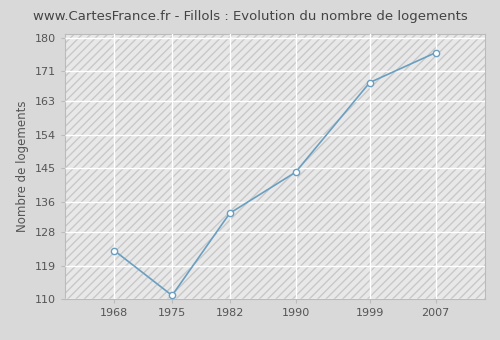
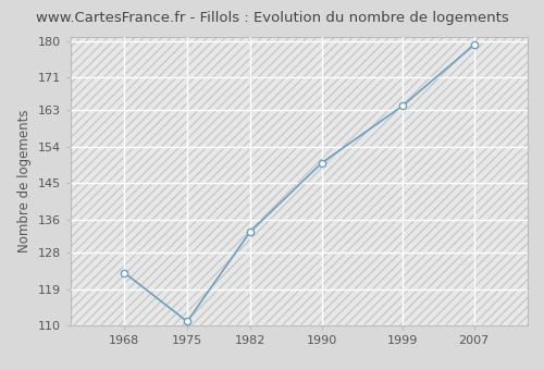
1990: 144 -> 150
1999: 168 -> 164
2007: 176 -> 179
